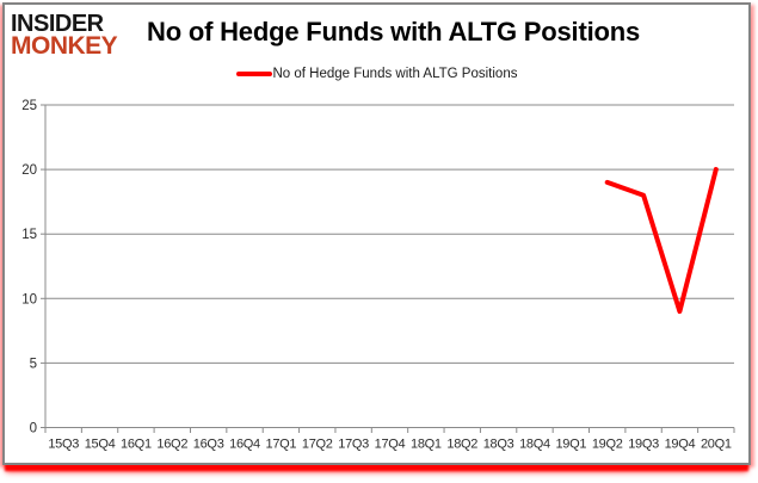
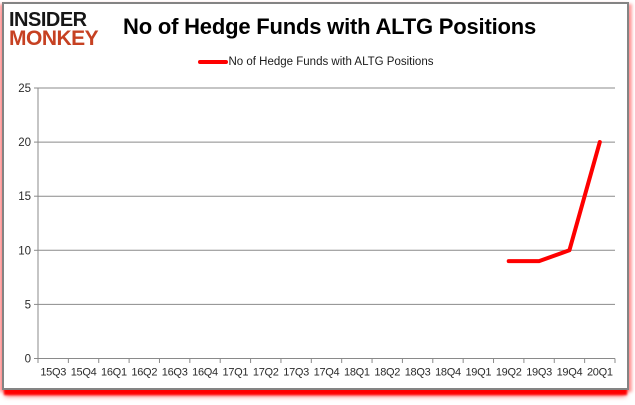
19Q2: 19 -> 9
19Q3: 18 -> 9
19Q4: 9 -> 10
